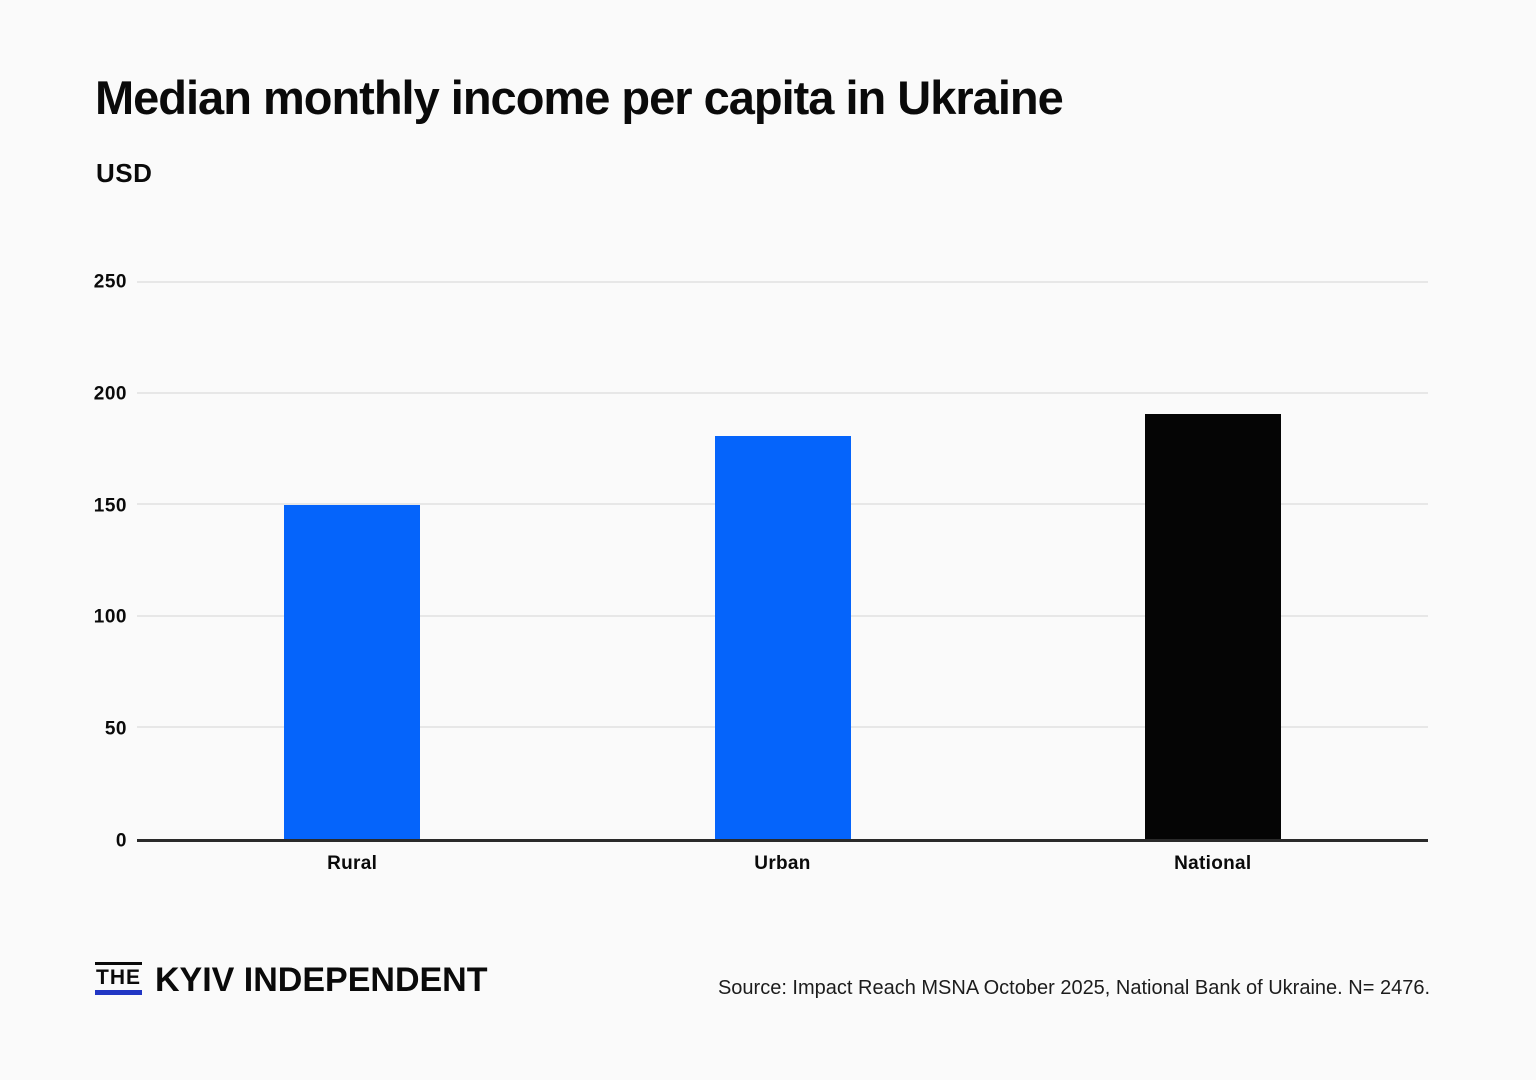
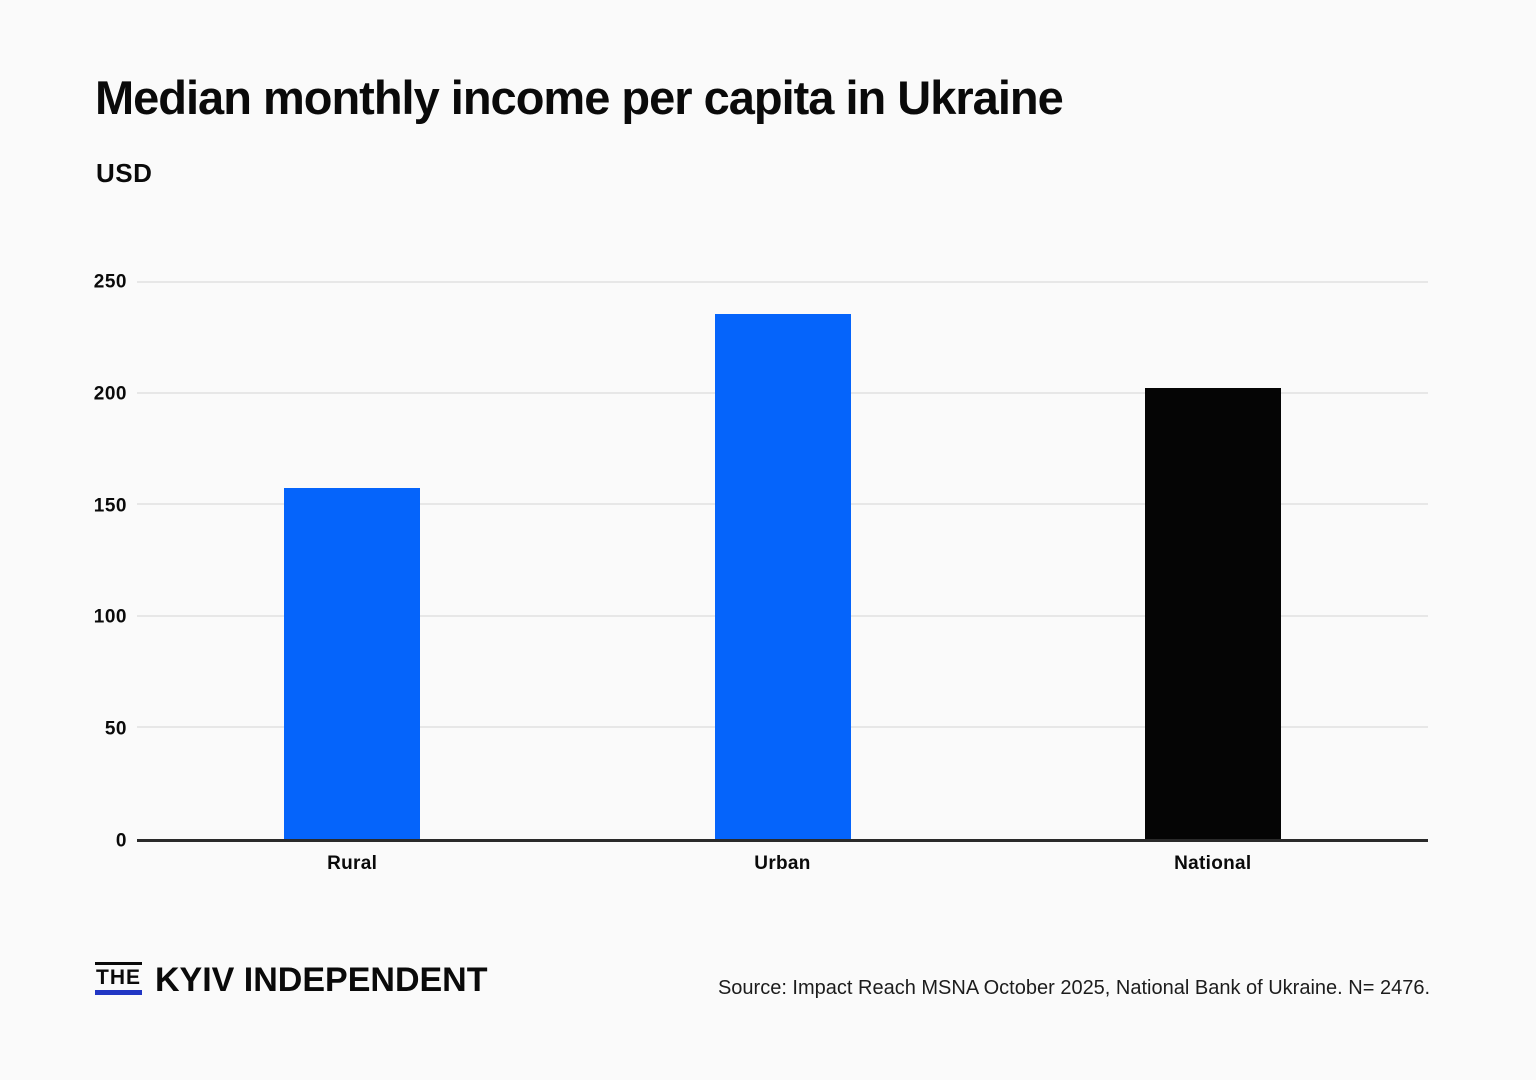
Rural: 150 -> 158
Urban: 181 -> 236
National: 191 -> 203
